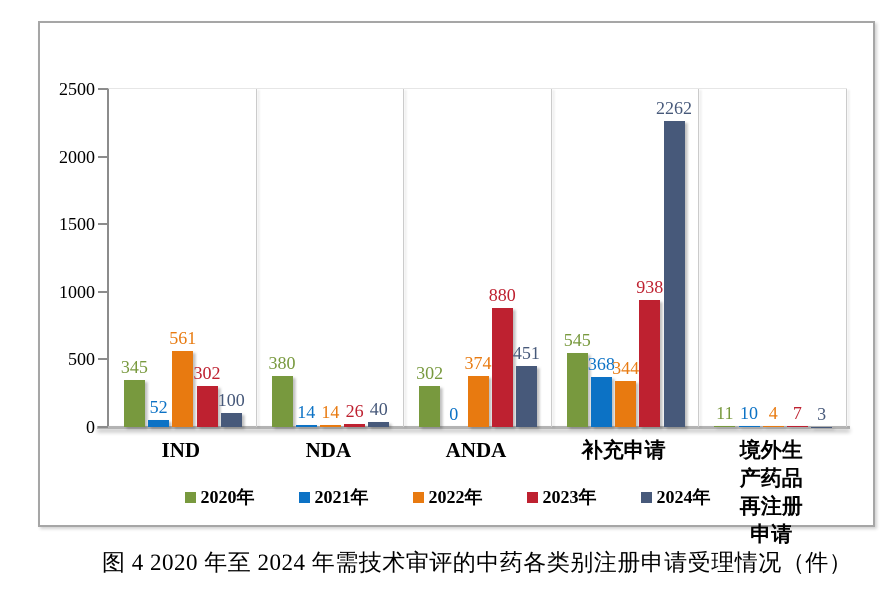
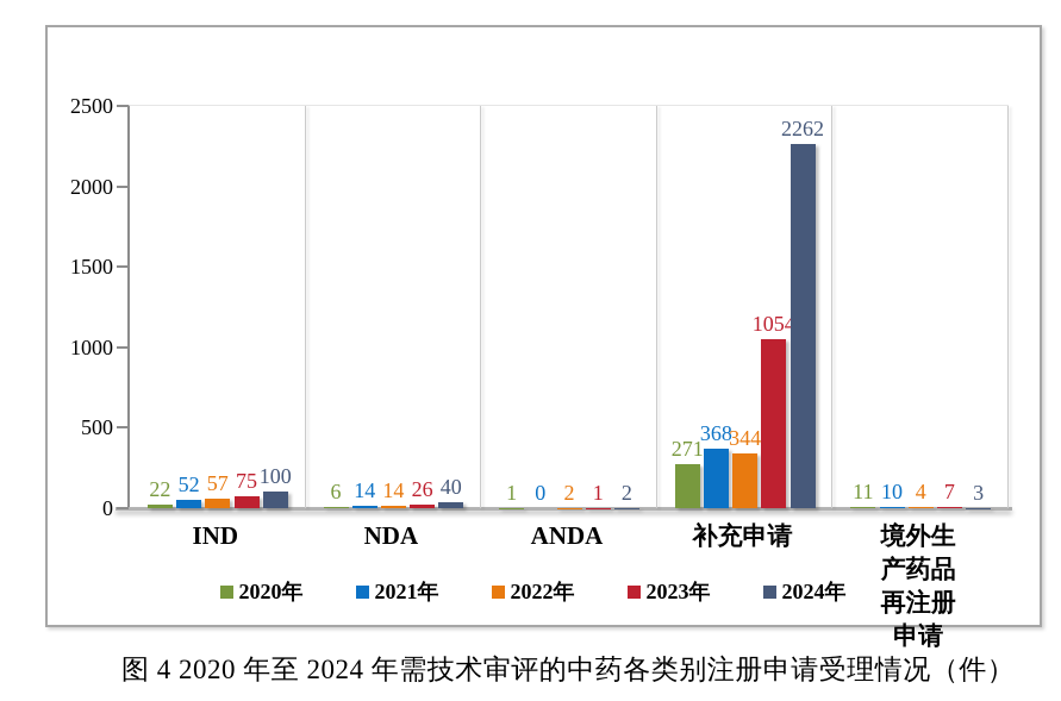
2020年/IND: 345 -> 22
2022年/IND: 561 -> 57
2023年/IND: 302 -> 75
2020年/NDA: 380 -> 6
2020年/ANDA: 302 -> 1
2022年/ANDA: 374 -> 2
2023年/ANDA: 880 -> 1
2024年/ANDA: 451 -> 2
2020年/补充申请: 545 -> 271
2023年/补充申请: 938 -> 1054
